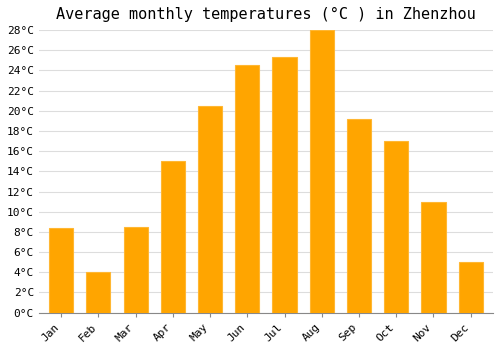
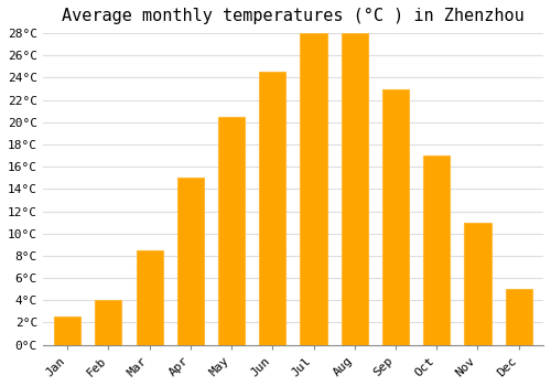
Jan: 8.4°C -> 2.5°C
Jul: 25.3°C -> 28.0°C
Sep: 19.2°C -> 23.0°C
